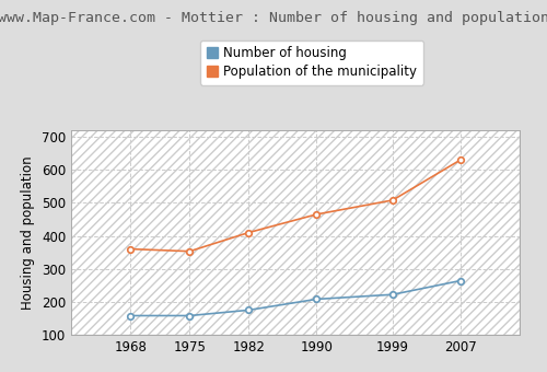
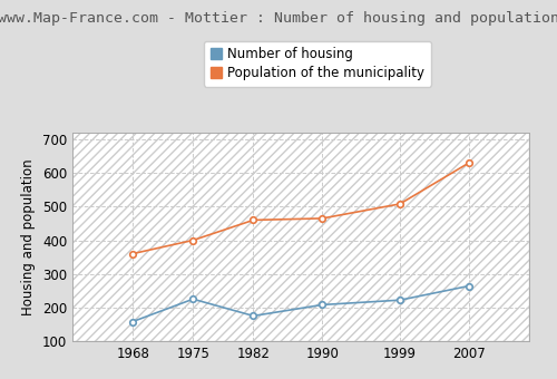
Number of housing/1975: 158 -> 225
Population of the municipality/1975: 353 -> 400
Population of the municipality/1982: 410 -> 460
